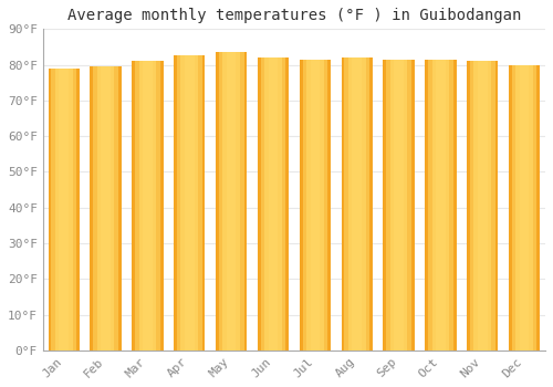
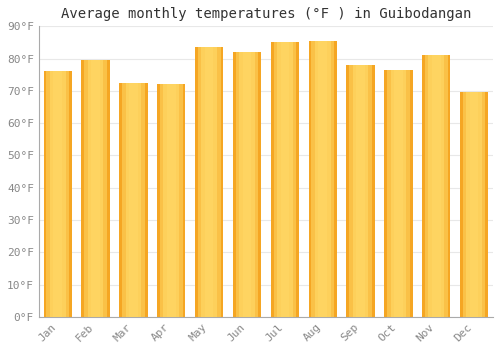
Jan: 79.0°F -> 76.0°F
Mar: 81.0°F -> 72.5°F
Apr: 82.5°F -> 72.0°F
Jul: 81.5°F -> 85.0°F
Aug: 82.0°F -> 85.5°F
Sep: 81.5°F -> 78.0°F
Oct: 81.5°F -> 76.5°F
Dec: 80.0°F -> 69.5°F
